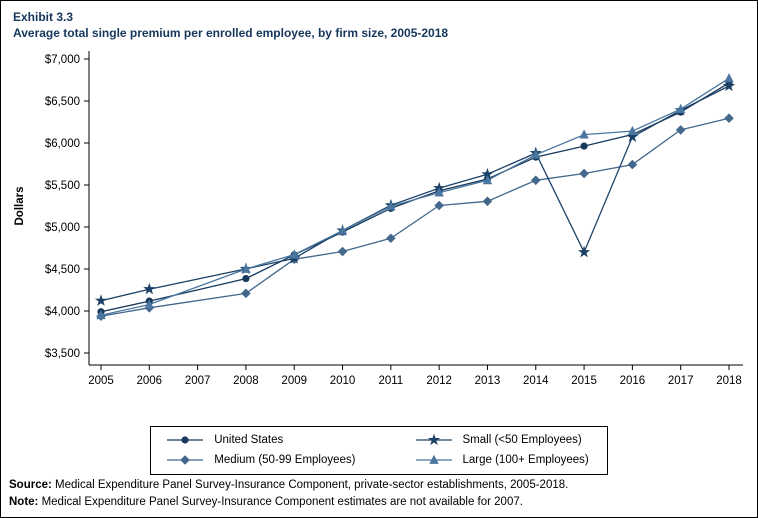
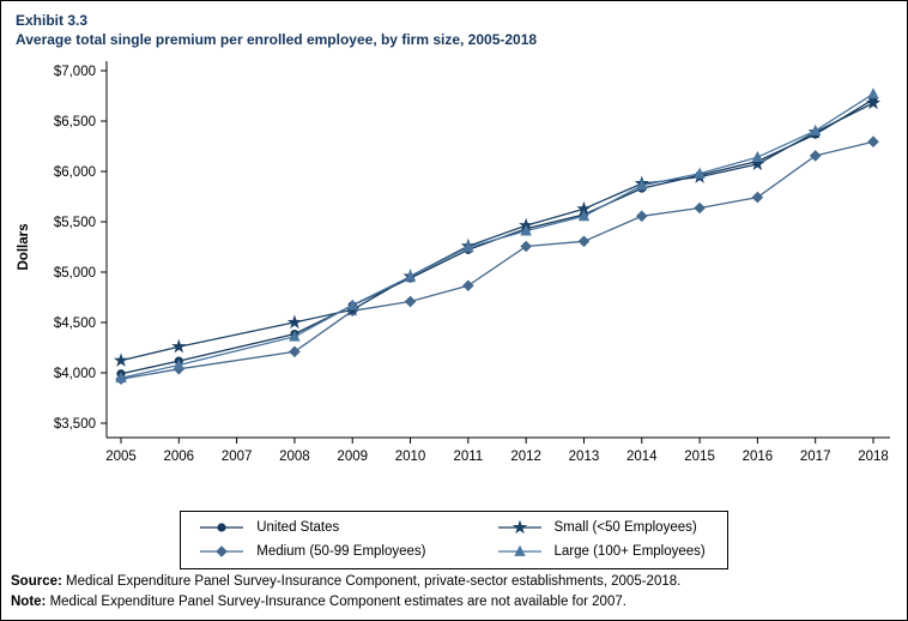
Large (100+ Employees)/2008: $4500 -> $4400
Small (<50 Employees)/2015: $4700 -> $5900
Large (100+ Employees)/2015: $6100 -> $6000
